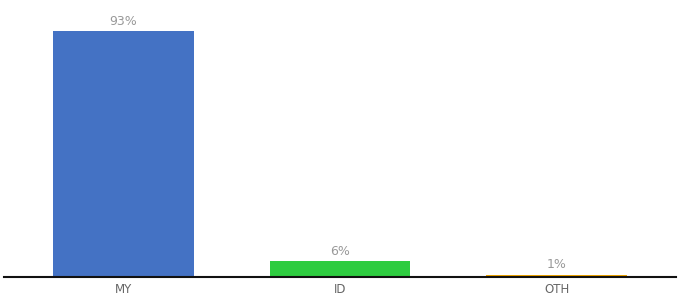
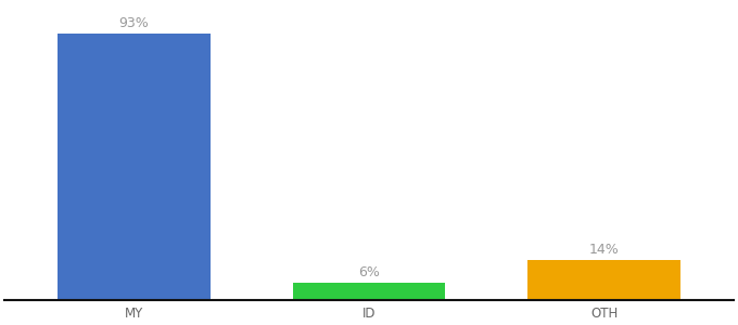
OTH: 1% -> 14%
